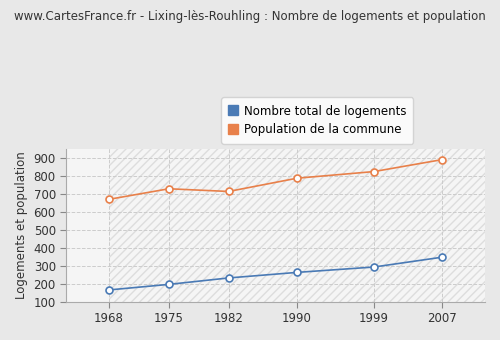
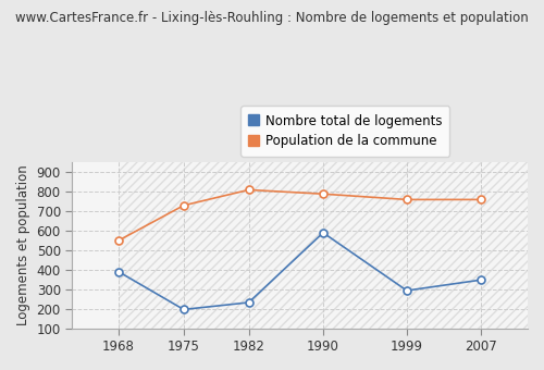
Nombre total de logements/1968: 160 -> 390
Population de la commune/1968: 670 -> 550
Population de la commune/1982: 720 -> 810
Nombre total de logements/1990: 260 -> 590
Population de la commune/1999: 830 -> 760
Population de la commune/2007: 890 -> 760
